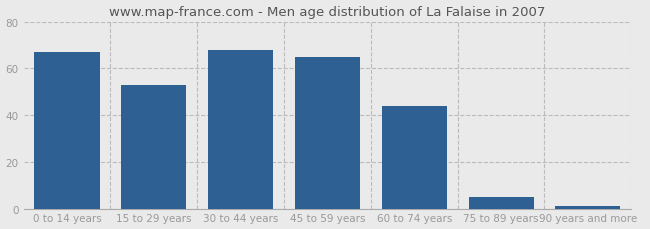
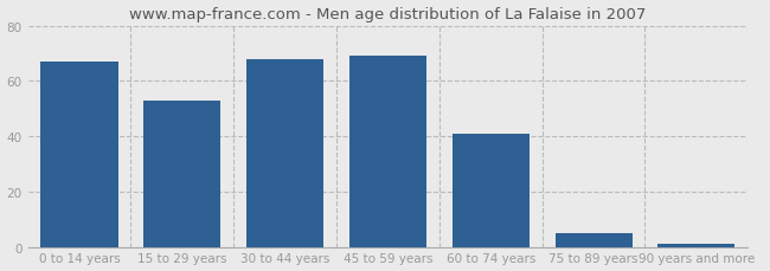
45 to 59 years: 65 -> 69
60 to 74 years: 44 -> 41
